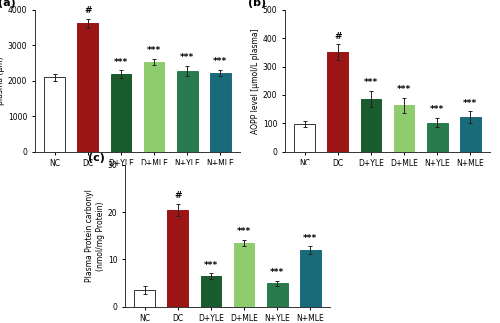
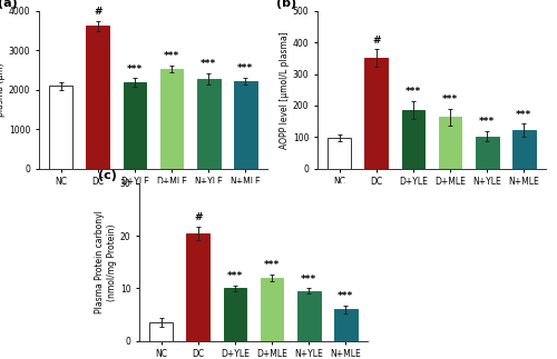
(c)/D+YLE: 6.5 -> 10.0
(c)/D+MLE: 13.5 -> 12.0
(c)/N+YLE: 5.0 -> 9.5
(c)/N+MLE: 12.0 -> 6.0
